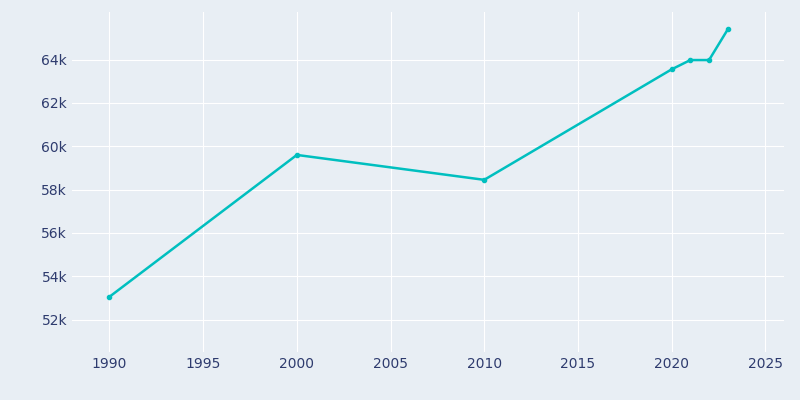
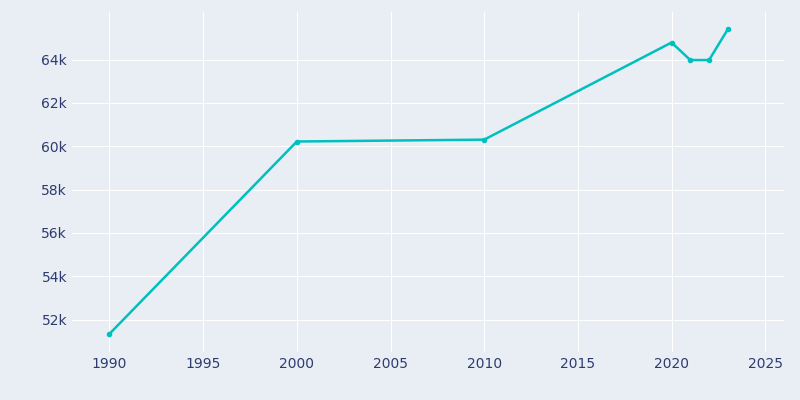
1990: 53.05k -> 51.34k
2000: 59.60k -> 60.22k
2010: 58.45k -> 60.31k
2020: 63.55k -> 64.79k
